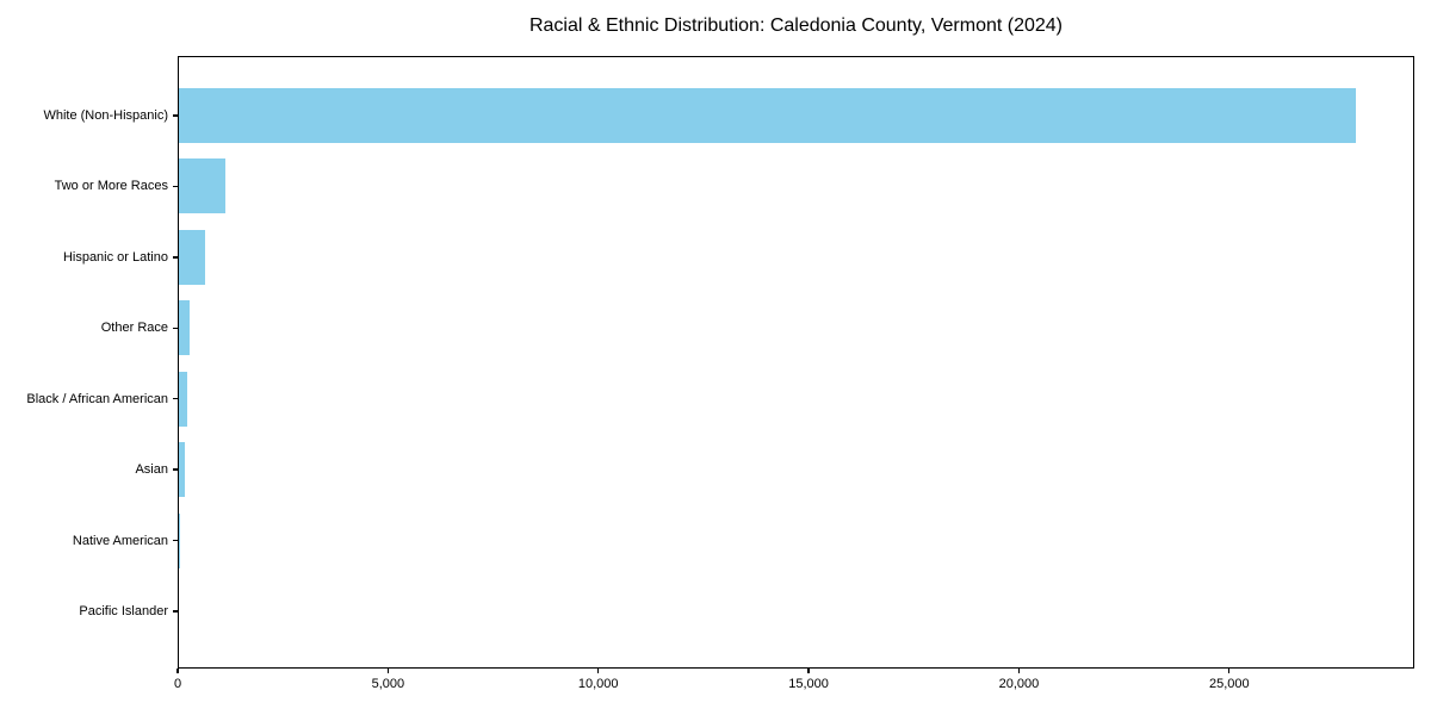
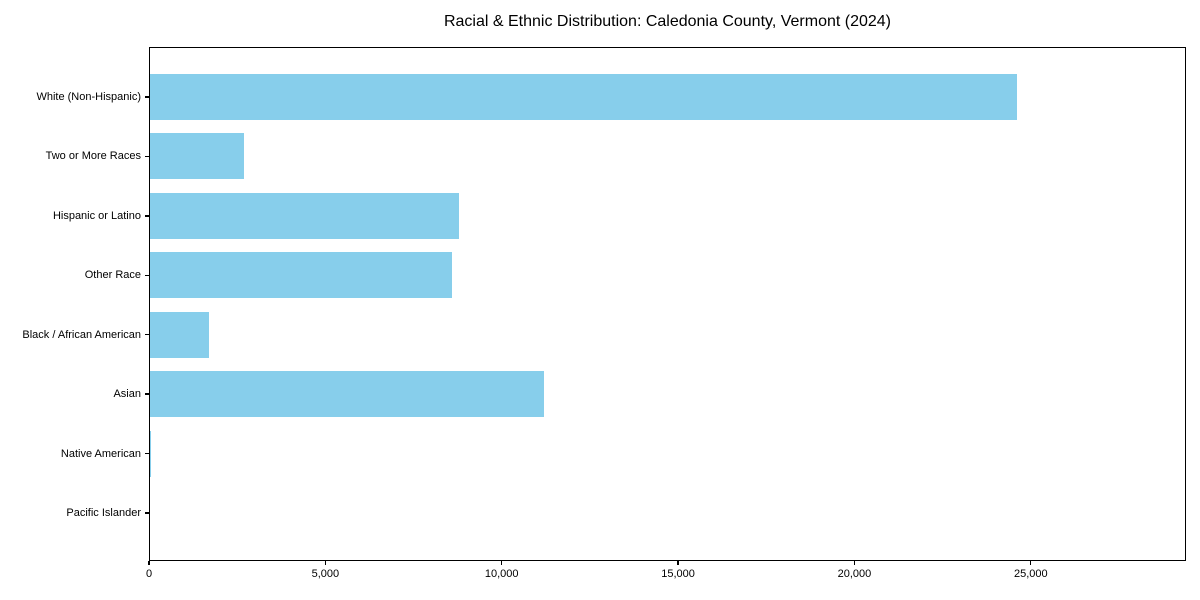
White (Non-Hispanic): 28000 -> 24600
Two or More Races: 1100 -> 2700
Hispanic or Latino: 600 -> 8800
Other Race: 300 -> 8600
Black / African American: 200 -> 1700
Asian: 200 -> 11200
